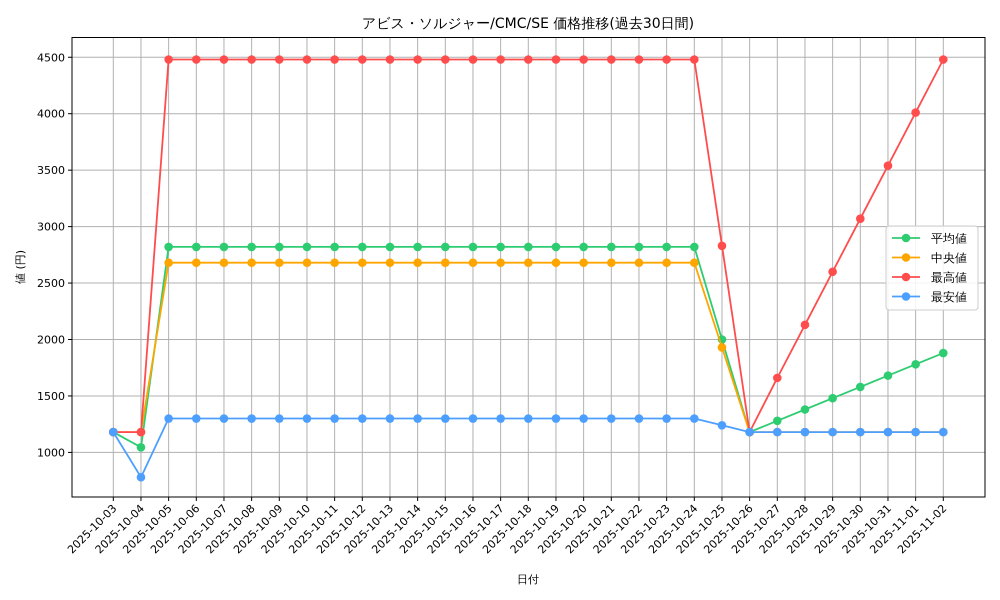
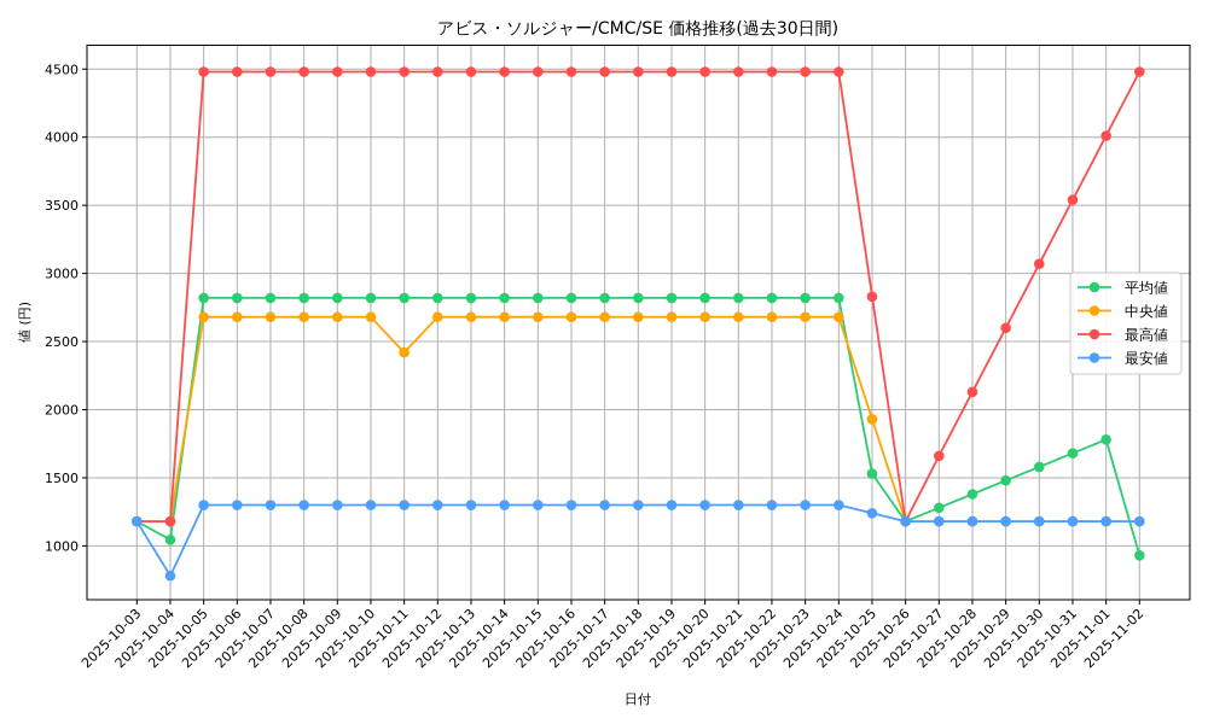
中央値/2025-10-11: 2680 -> 2420
平均値/2025-10-25: 2000 -> 1530
平均値/2025-11-02: 1880 -> 930
